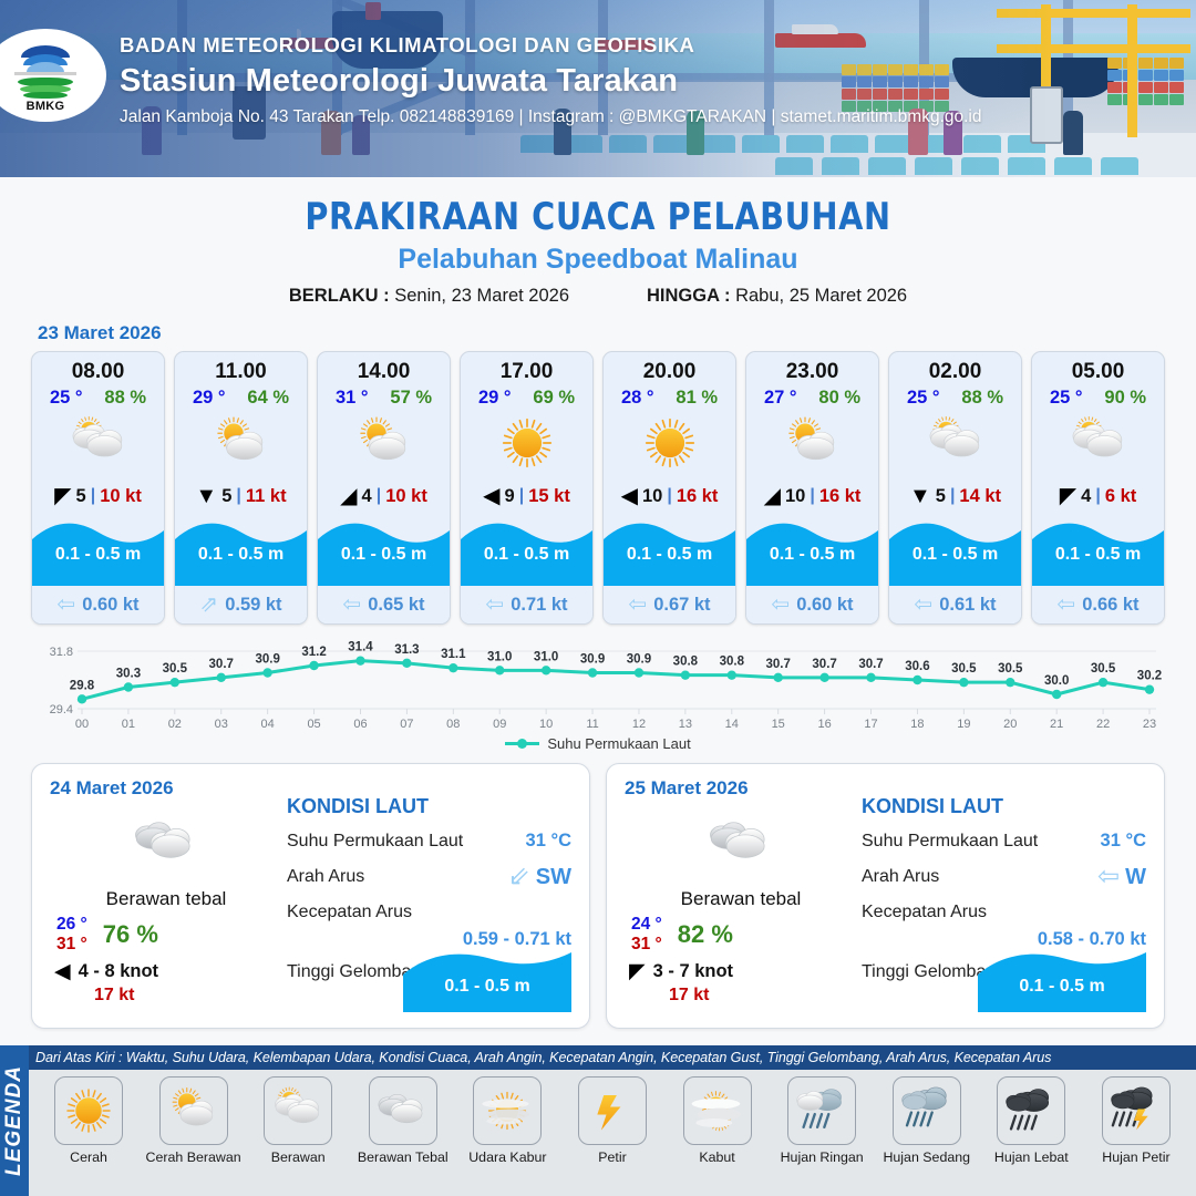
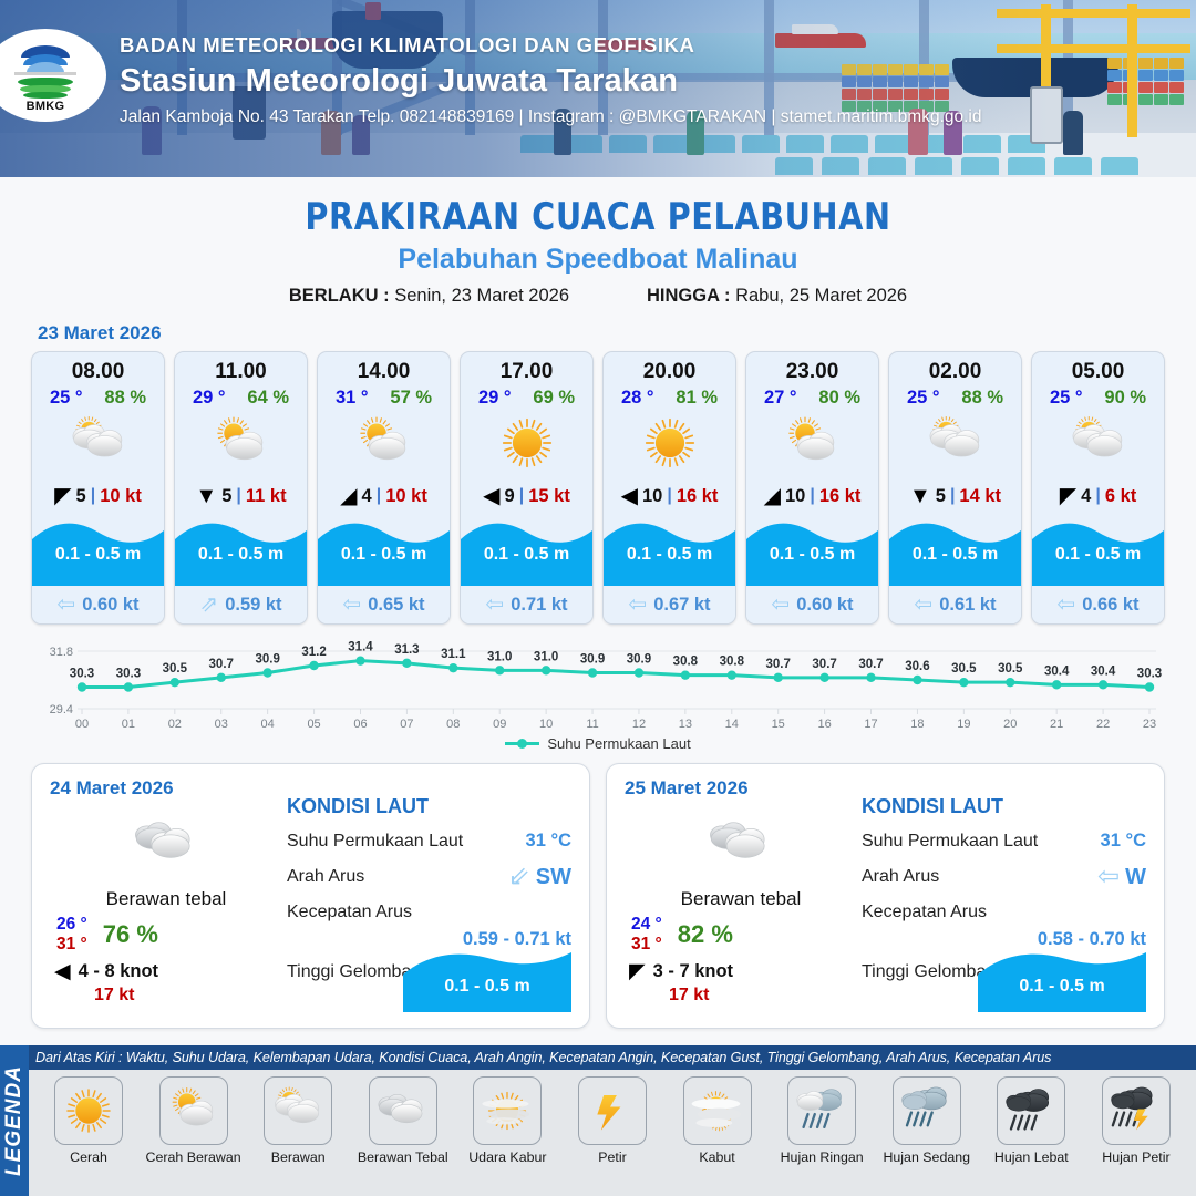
00: 29.8 -> 30.3
21: 30.0 -> 30.4
22: 30.5 -> 30.4
23: 30.2 -> 30.3
